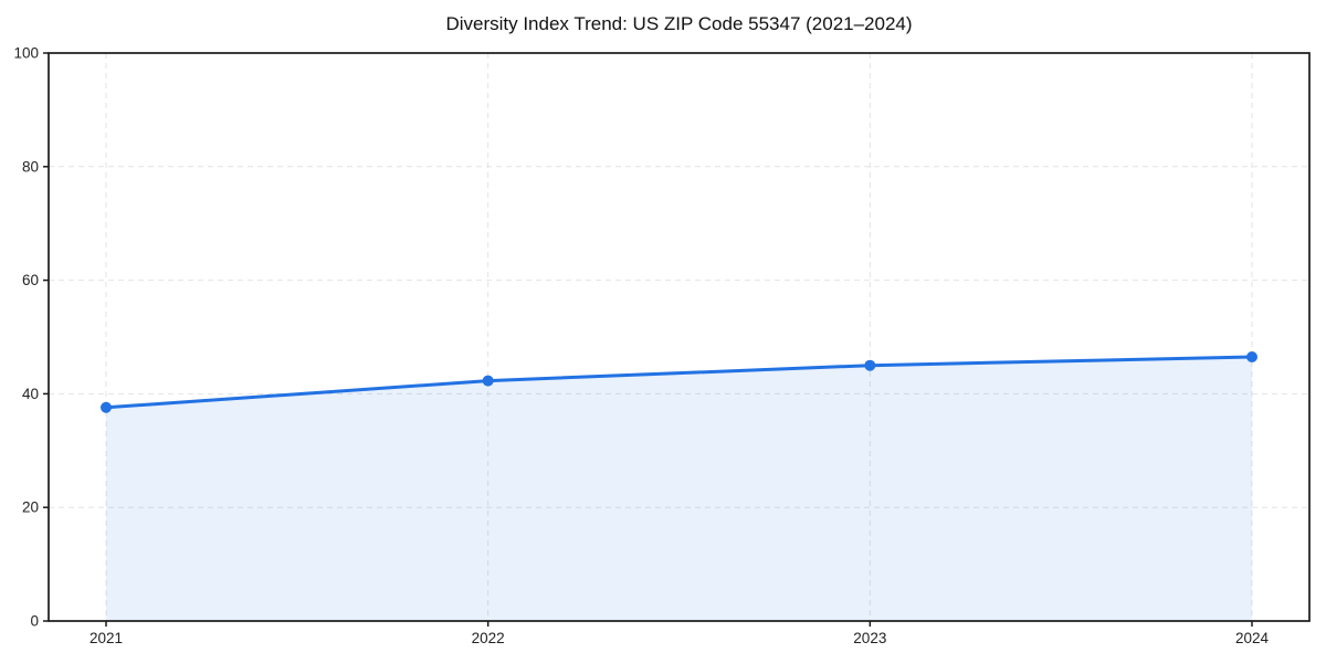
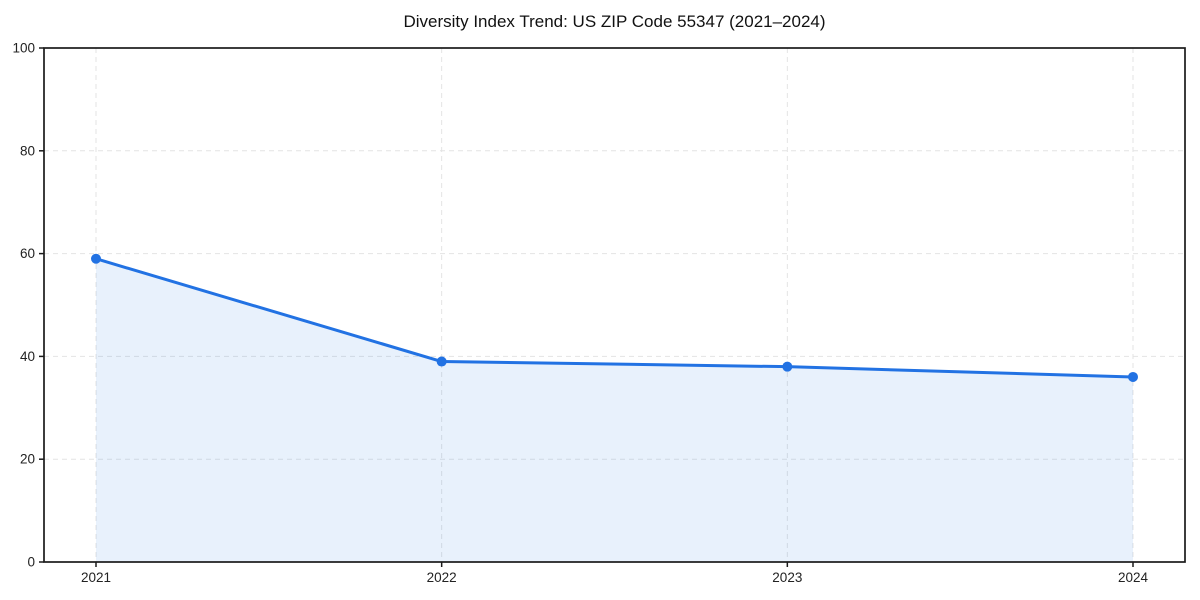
2021: 38 -> 59
2022: 42 -> 39
2023: 45 -> 38
2024: 46 -> 36
